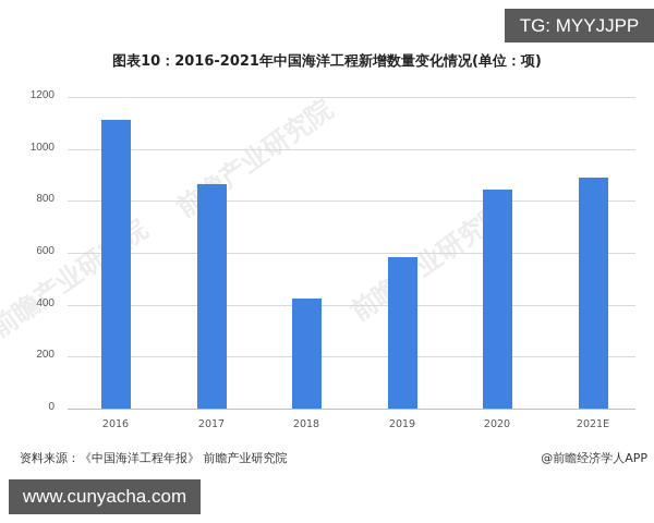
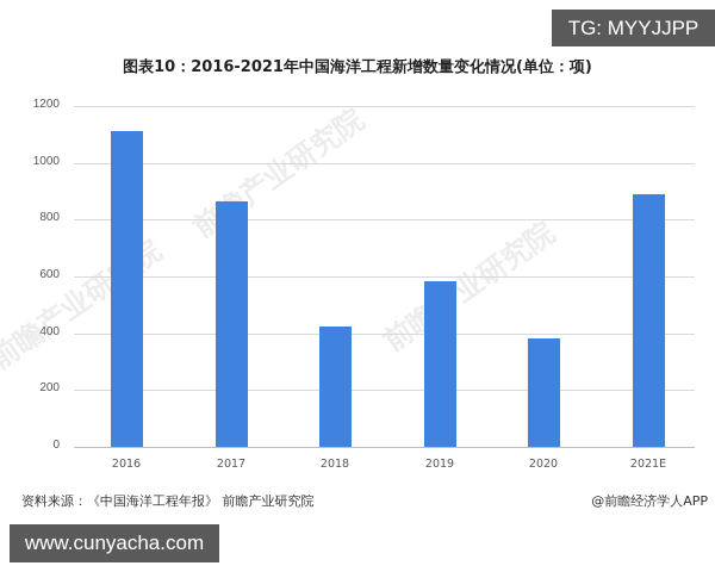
2020: 840 -> 380
